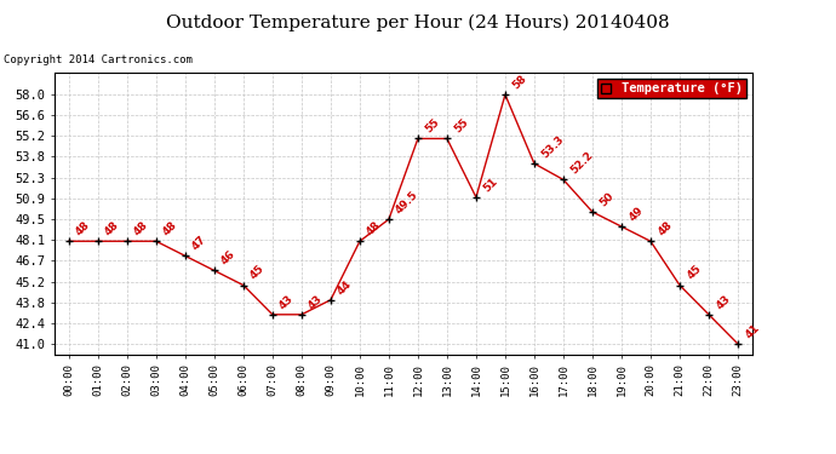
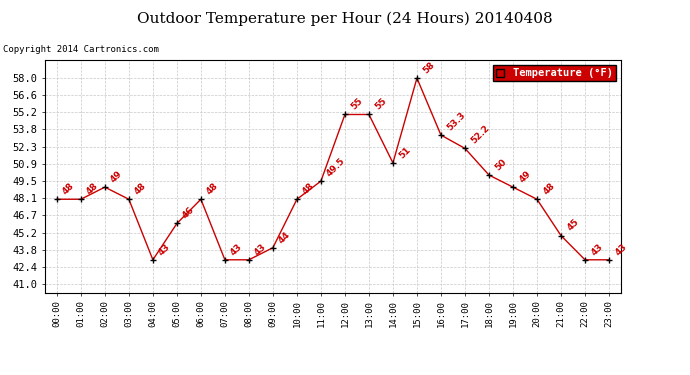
02:00: 48 -> 49
04:00: 47 -> 43
06:00: 45 -> 48
23:00: 41 -> 43
